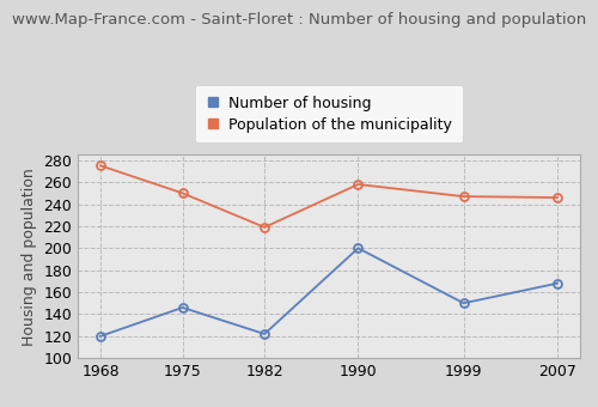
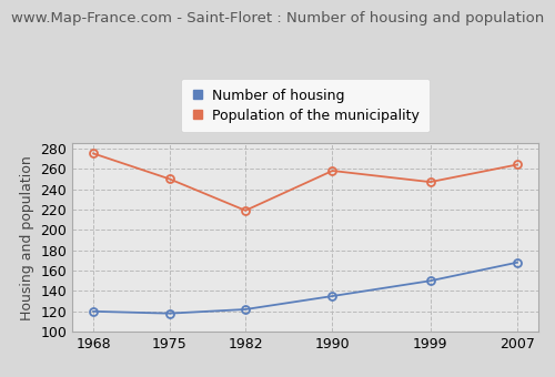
Number of housing/1975: 146 -> 118
Number of housing/1990: 200 -> 135
Population of the municipality/2007: 246 -> 264
